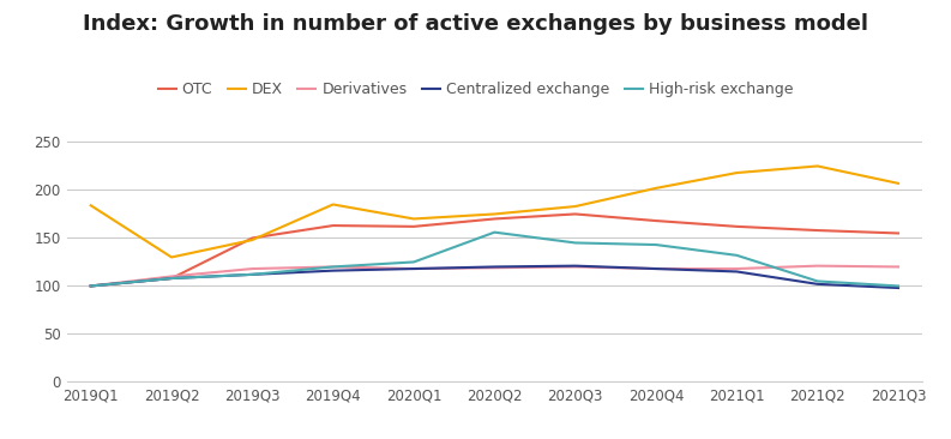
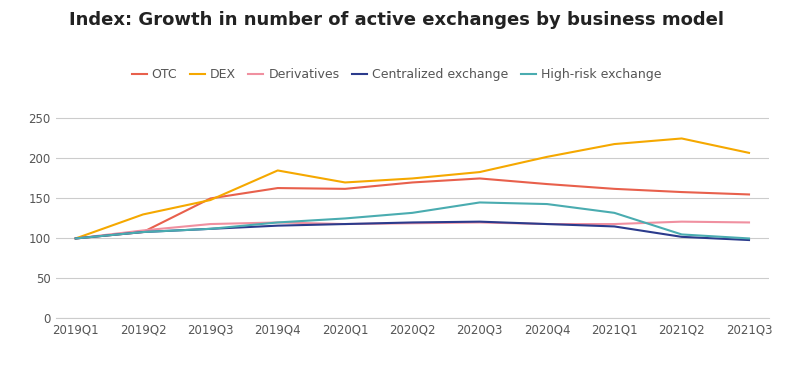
DEX/2019Q1: 184 -> 100
High-risk exchange/2020Q2: 156 -> 132
